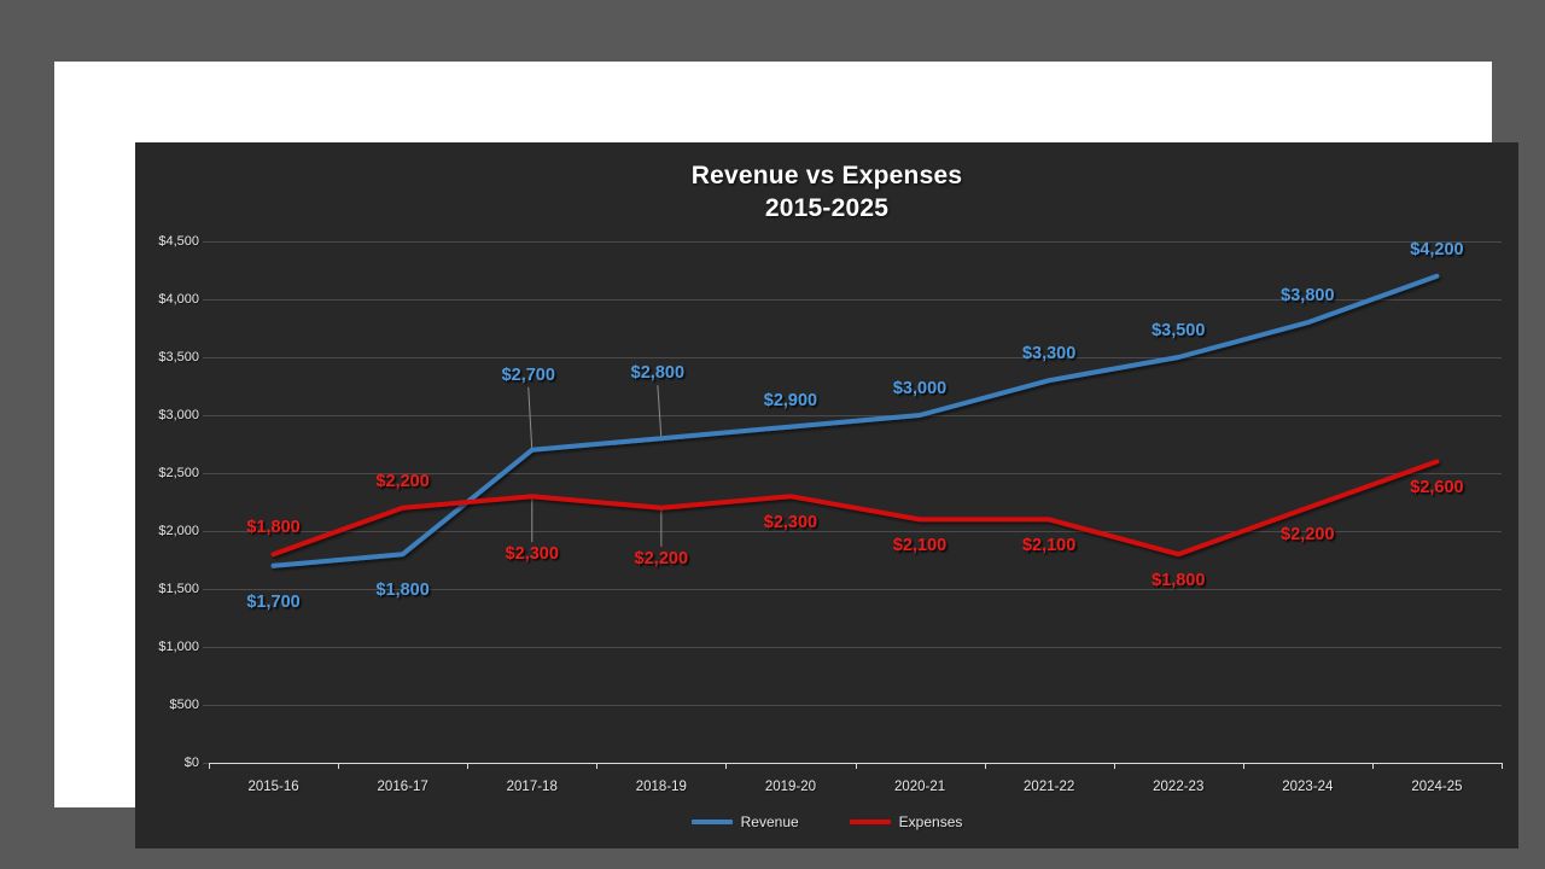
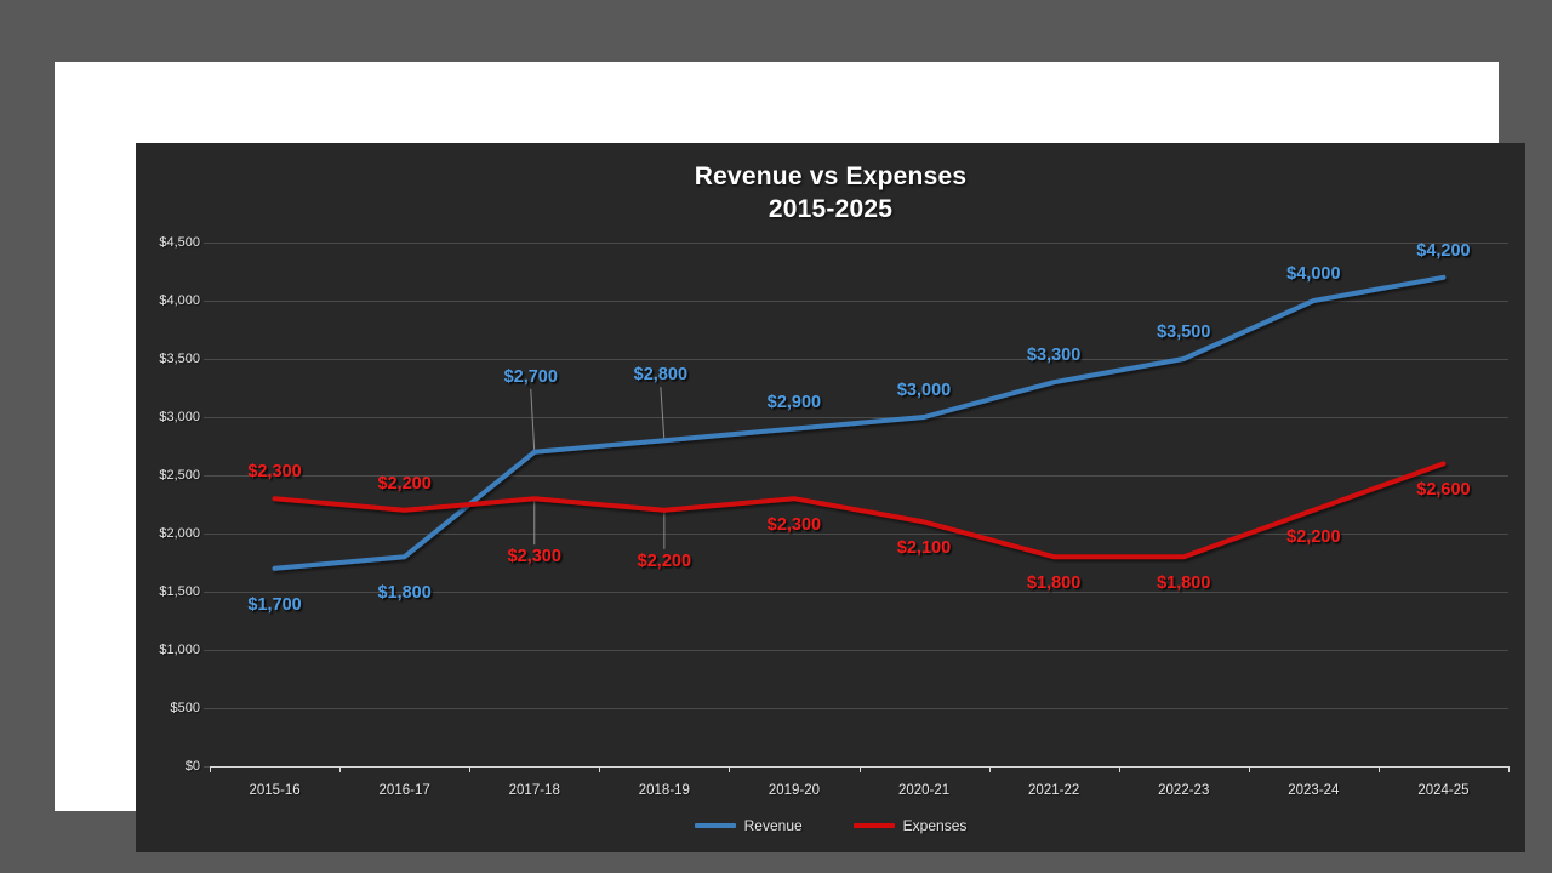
Expenses/2015-16: $1,800 -> $2,300
Expenses/2021-22: $2,100 -> $1,800
Revenue/2023-24: $3,800 -> $4,000
